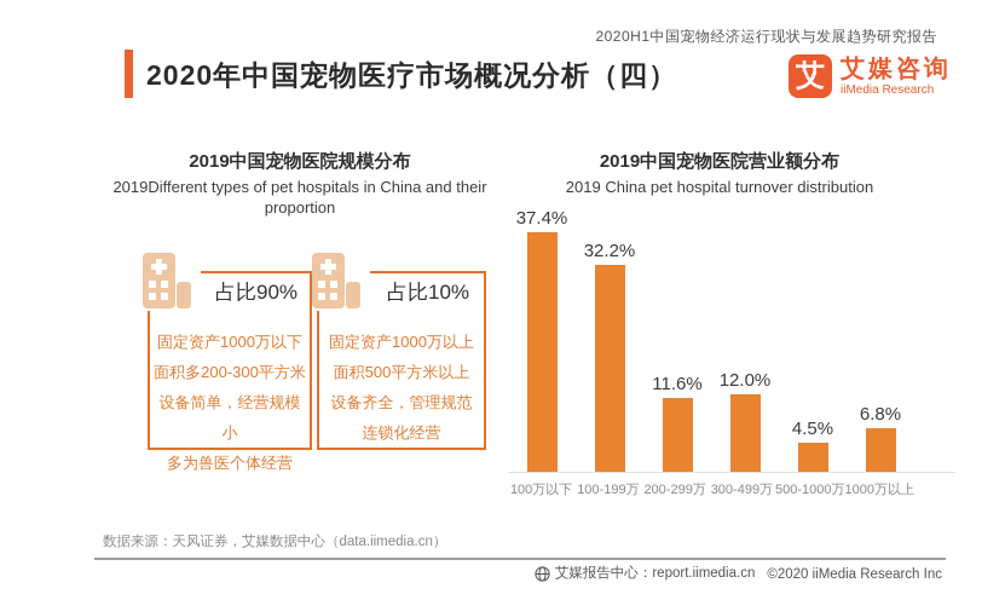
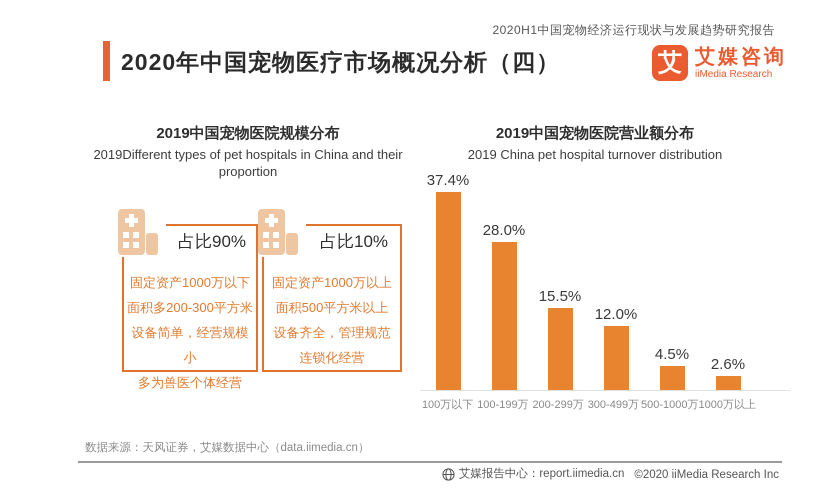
100-199万: 32.2% -> 28.0%
200-299万: 11.6% -> 15.5%
1000万以上: 6.8% -> 2.6%
